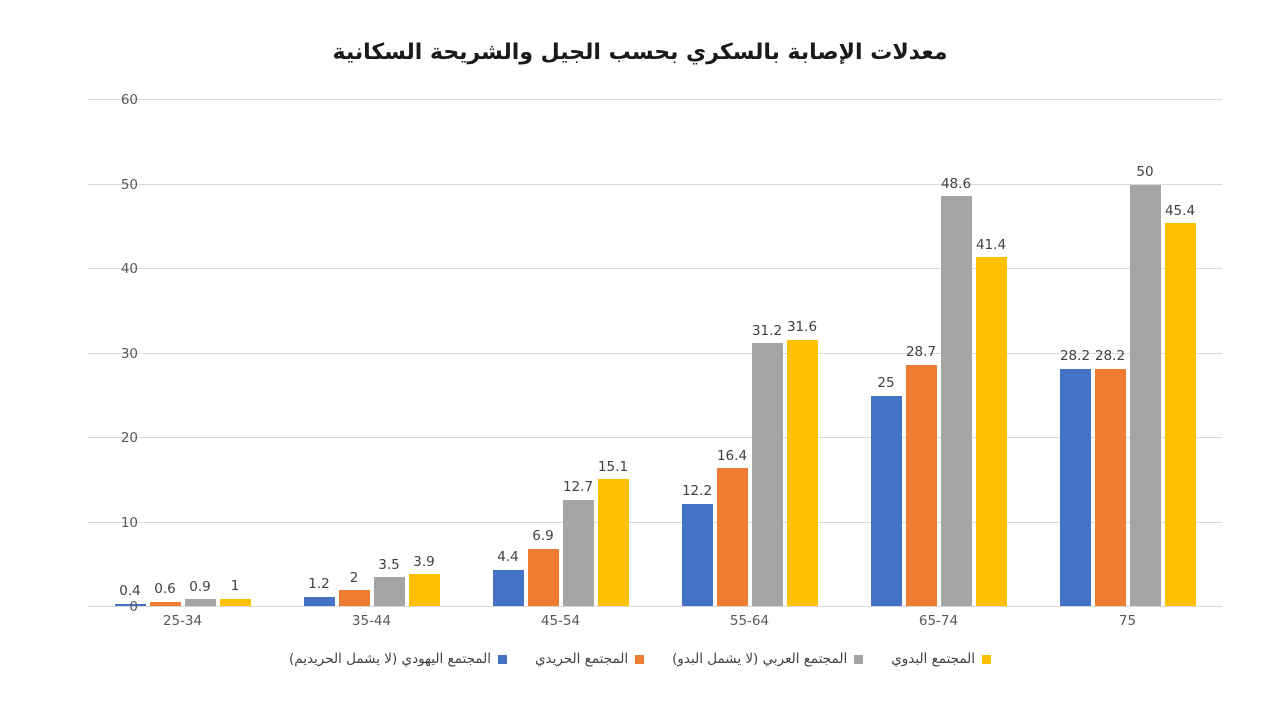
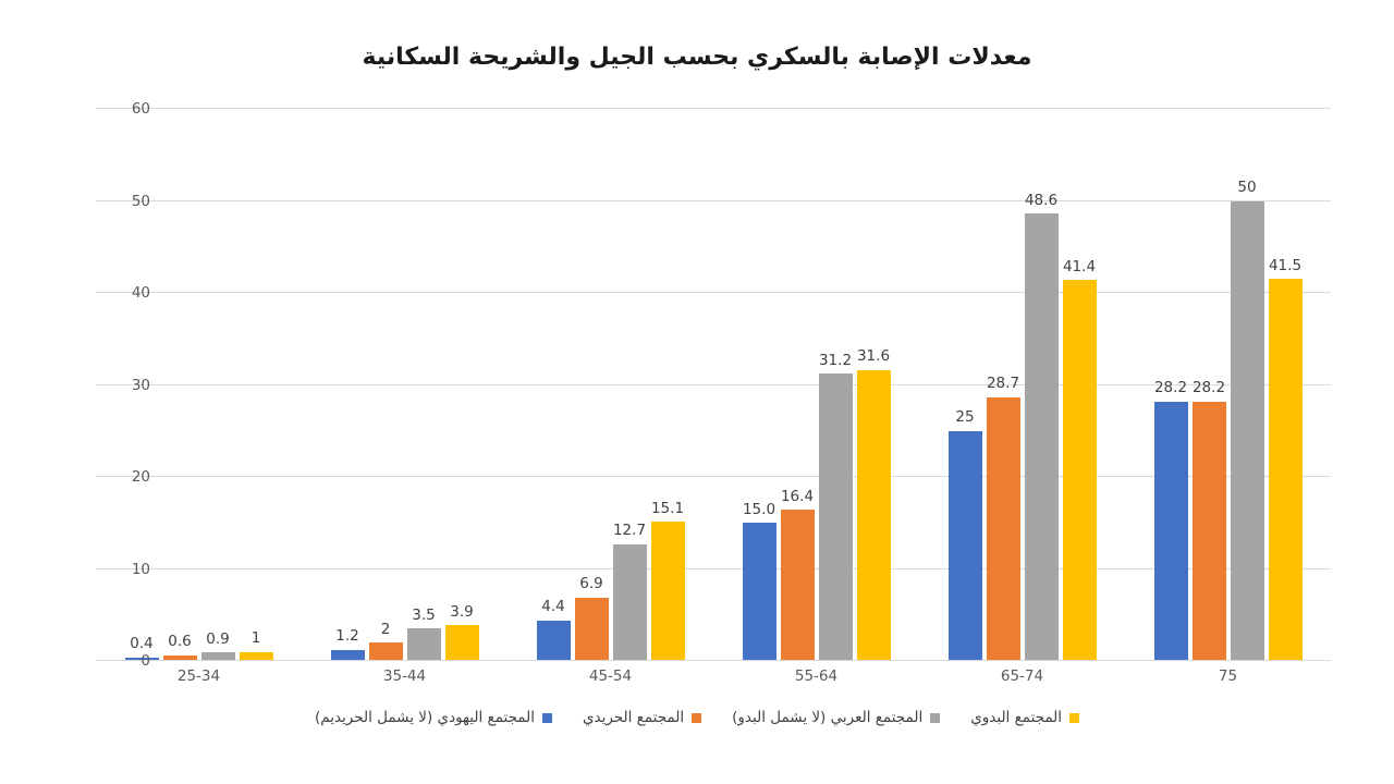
المجتمع اليهودي (لا يشمل الحريديم)/55-64: 12.2 -> 15.0
المجتمع البدوي/75: 45.4 -> 41.5
